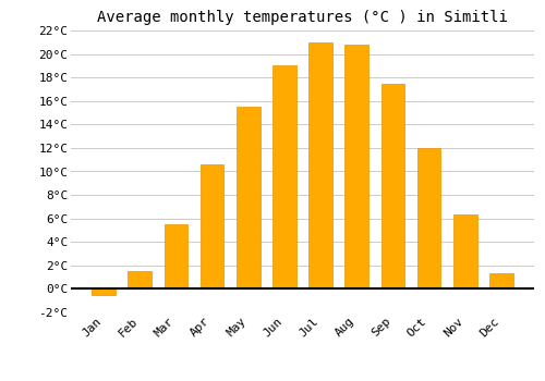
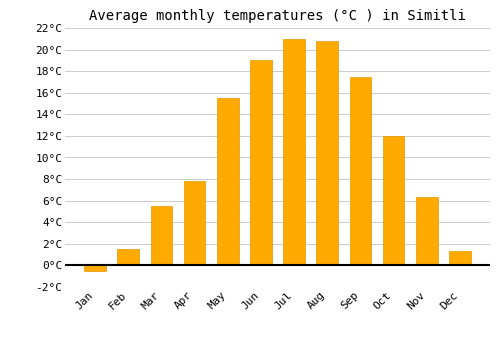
Apr: 10.6°C -> 7.8°C
